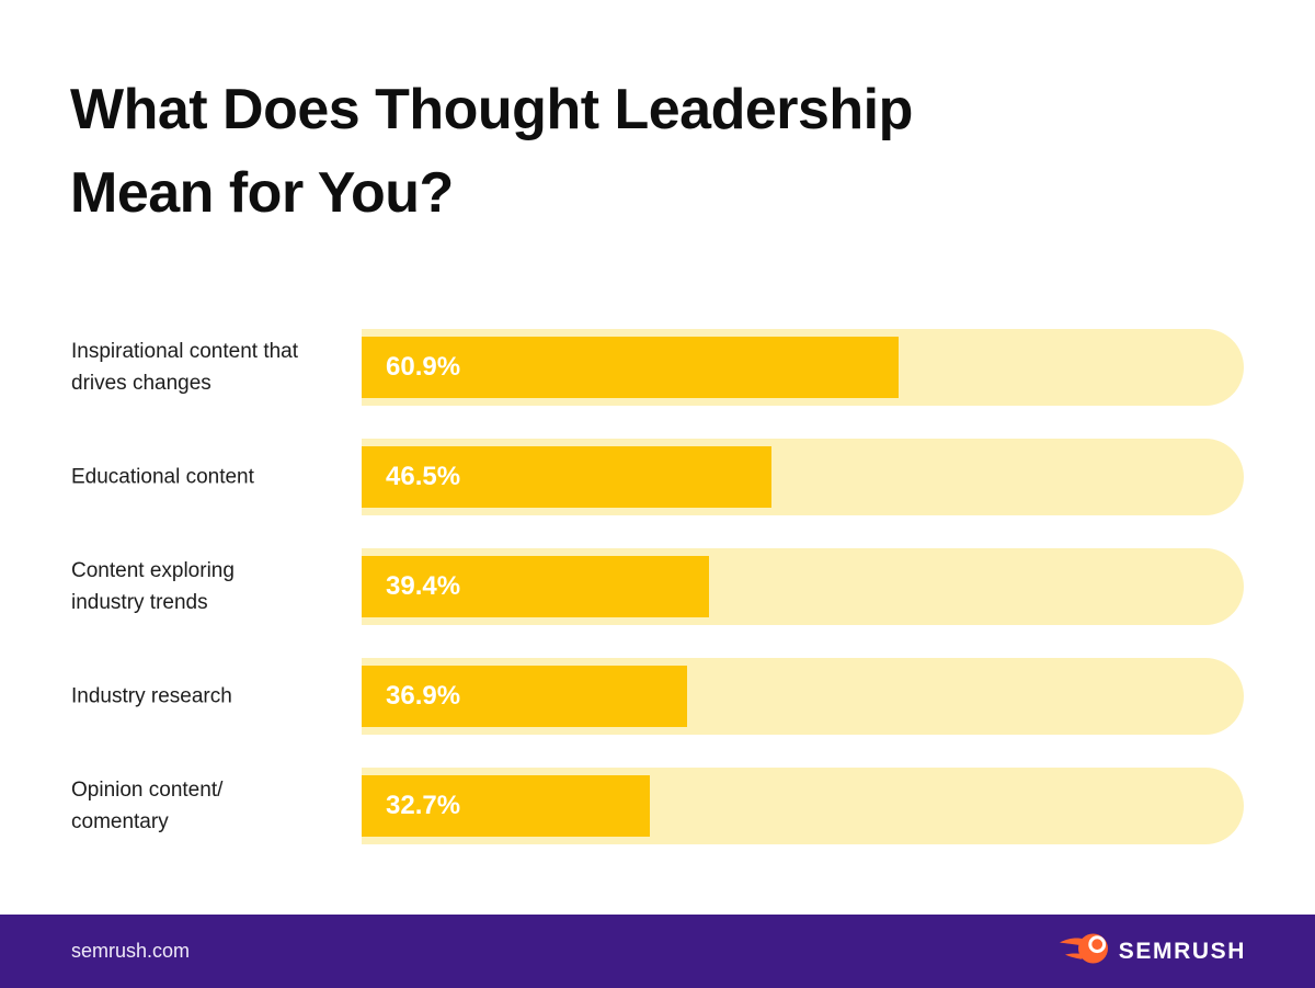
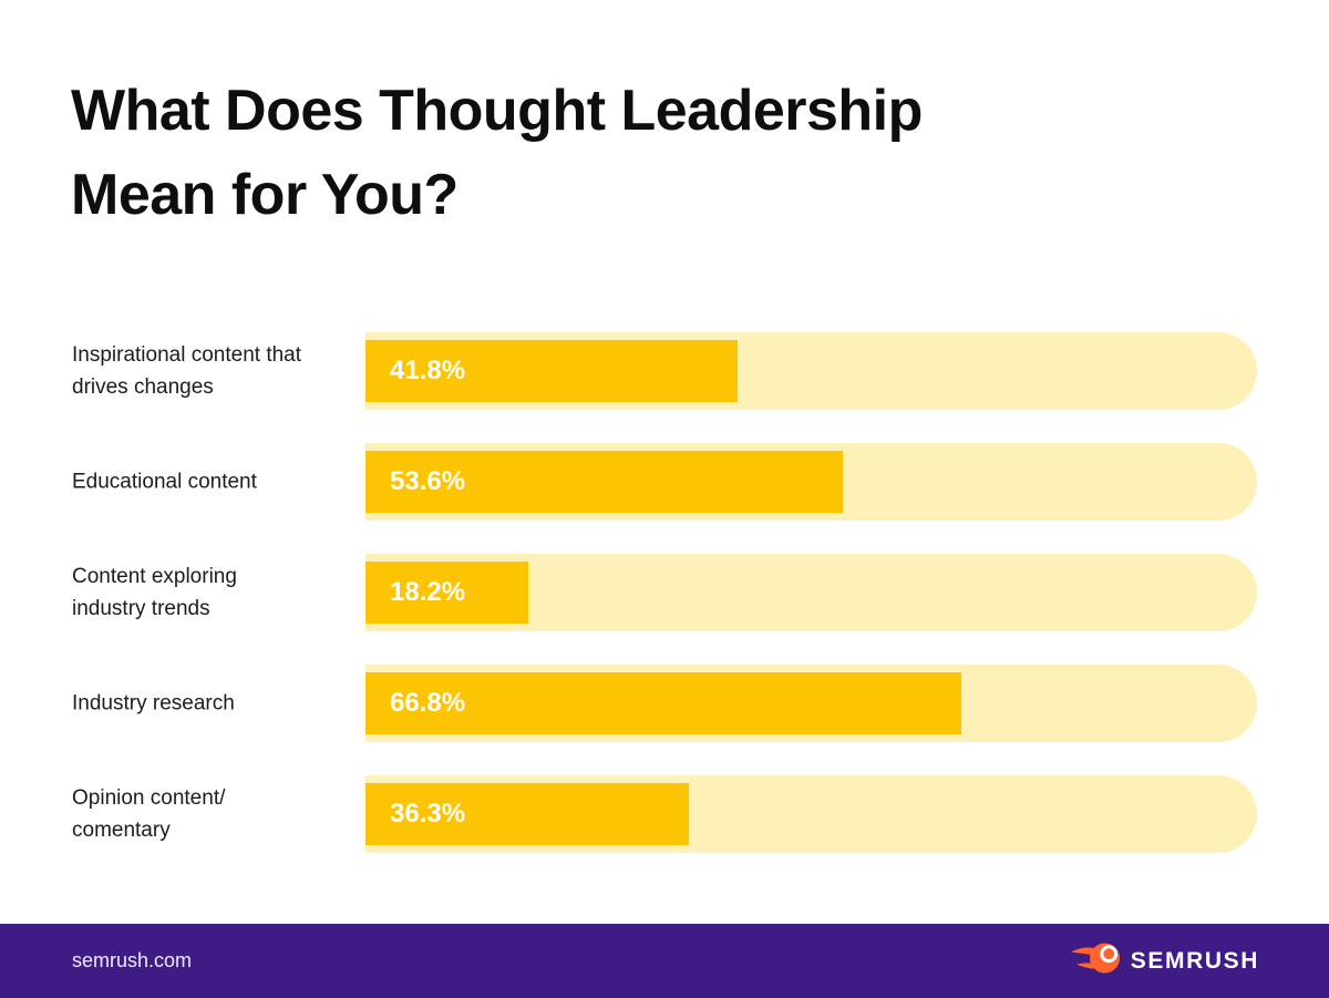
Inspirational content that drives changes: 60.9% -> 41.8%
Educational content: 46.5% -> 53.6%
Content exploring industry trends: 39.4% -> 18.2%
Industry research: 36.9% -> 66.8%
Opinion content/ comentary: 32.7% -> 36.3%
